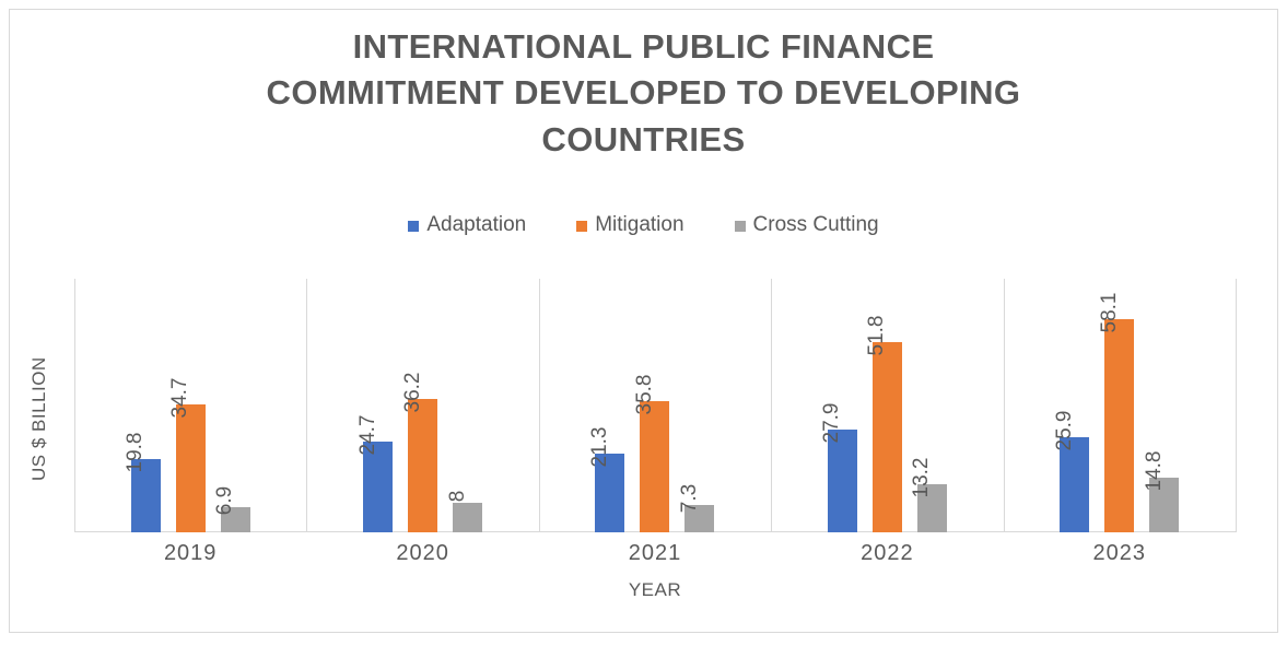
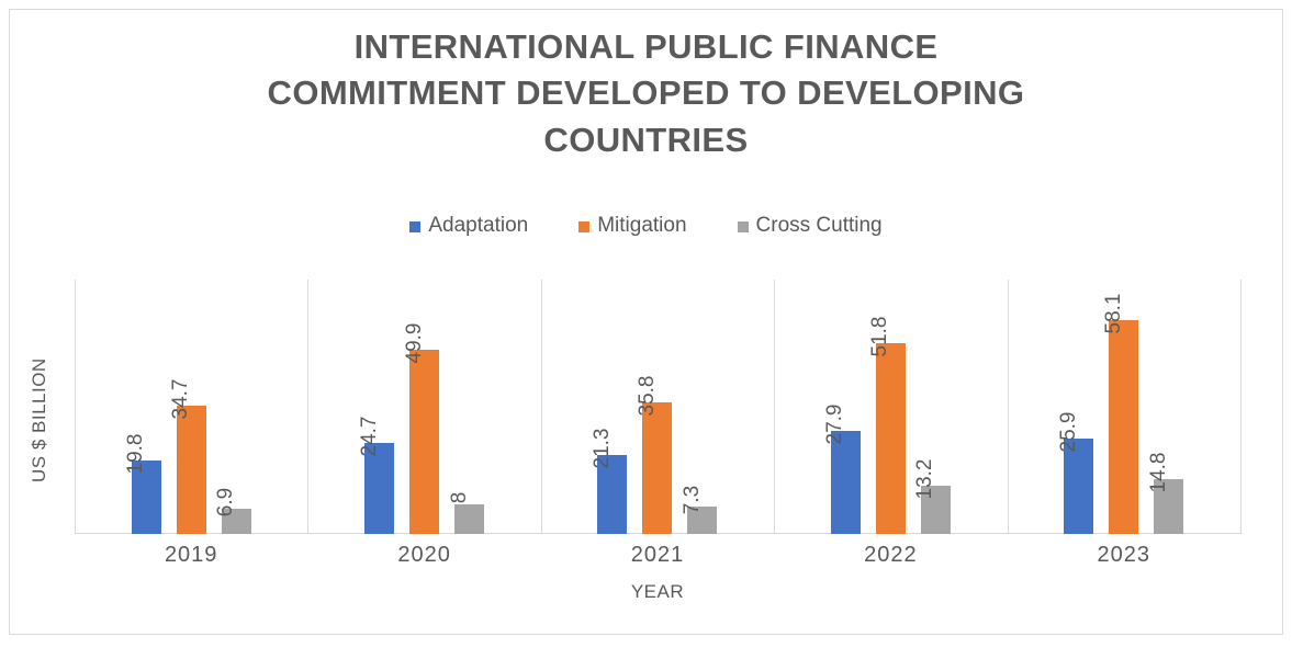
Mitigation/2020: 36.2 -> 49.9
